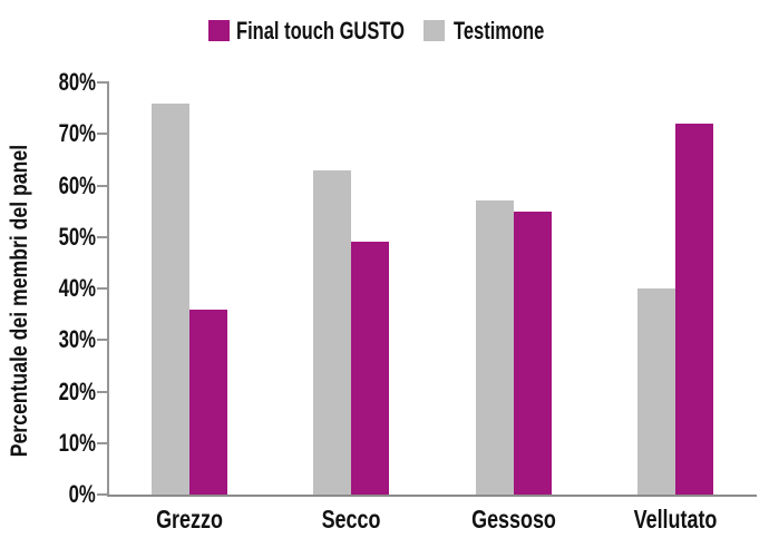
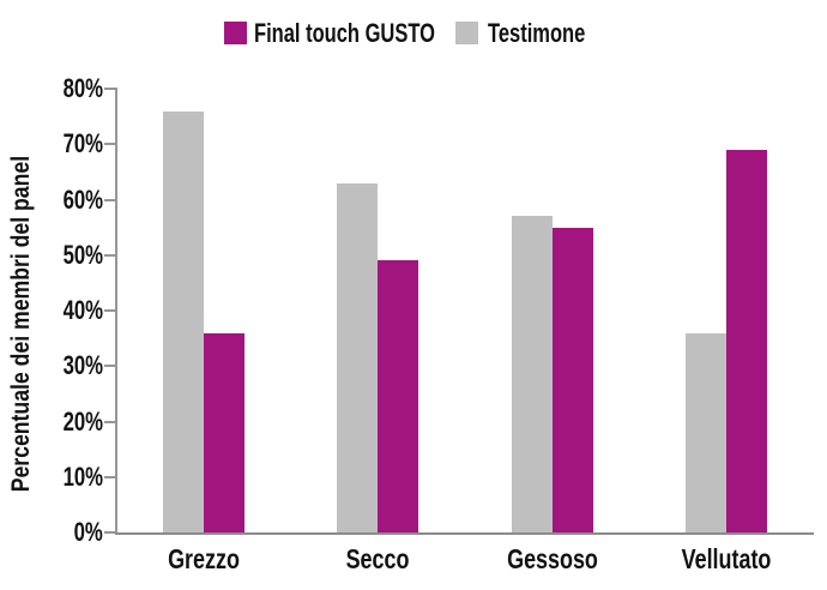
Testimone/Vellutato: 40% -> 36%
Final touch GUSTO/Vellutato: 72% -> 69%
